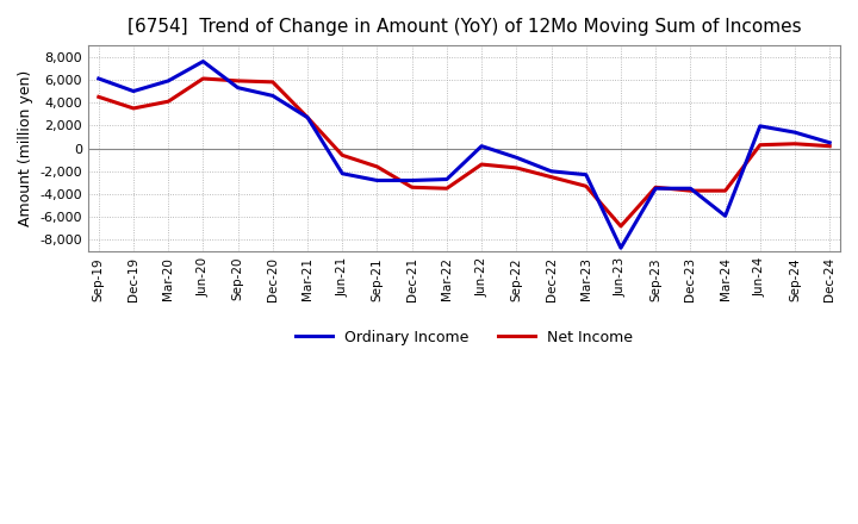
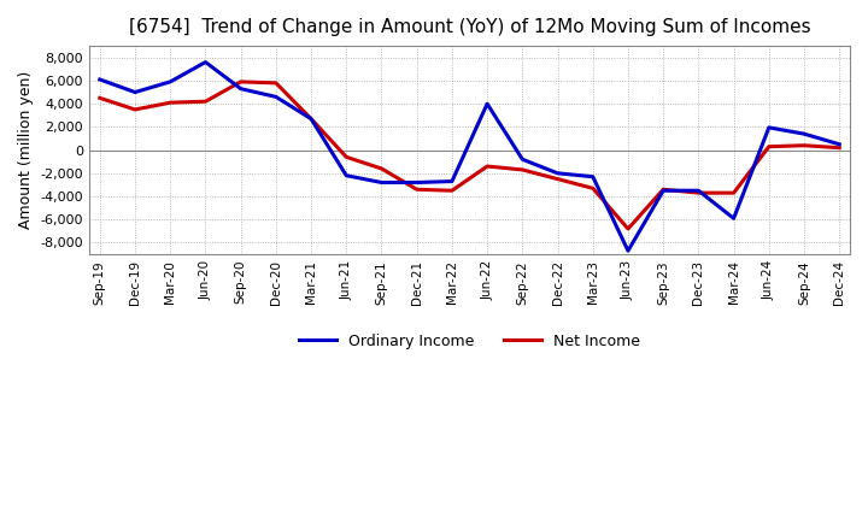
Net Income/Jun-20: 6,100 -> 4,200
Ordinary Income/Jun-22: 200 -> 4,000
